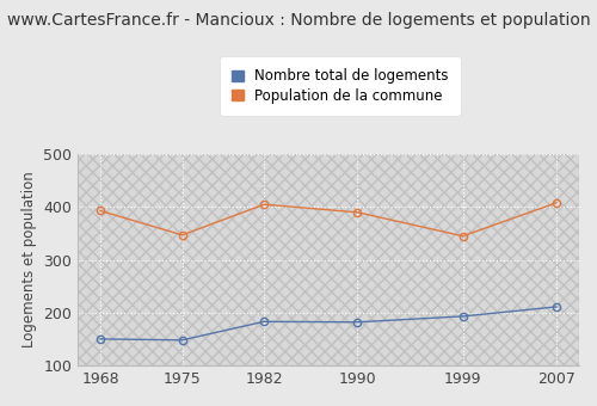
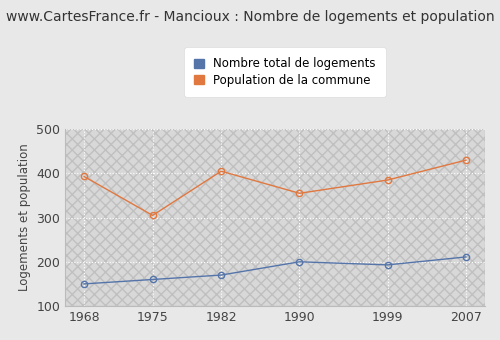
Nombre total de logements/1975: 148 -> 160
Population de la commune/1975: 347 -> 305
Nombre total de logements/1982: 183 -> 170
Nombre total de logements/1990: 182 -> 200
Population de la commune/1990: 390 -> 355
Population de la commune/1999: 345 -> 385
Population de la commune/2007: 408 -> 430
